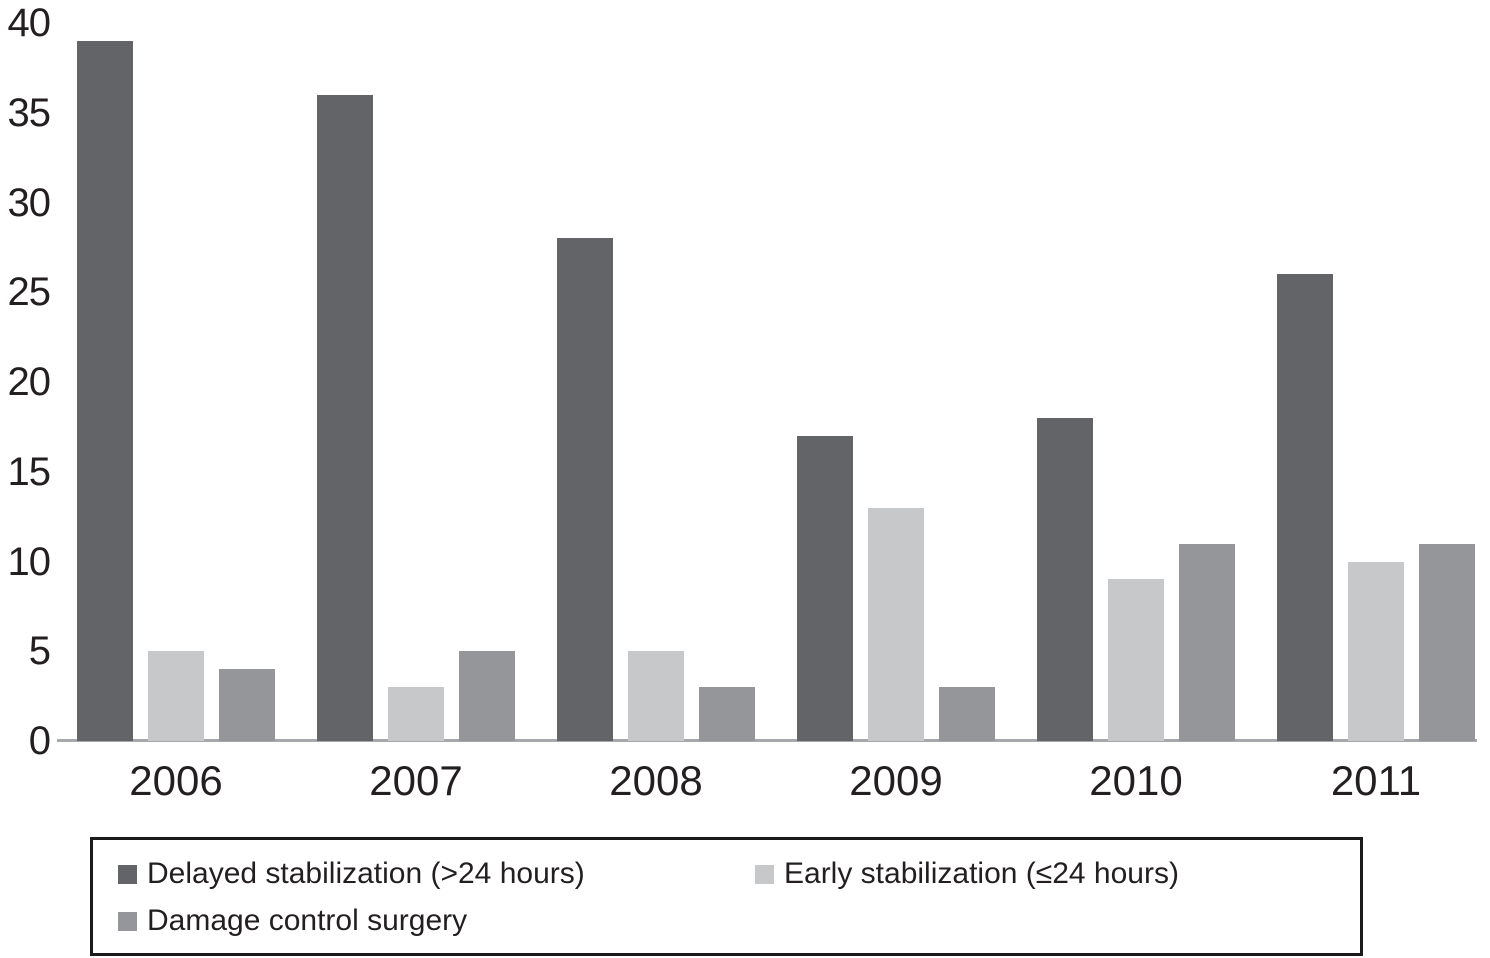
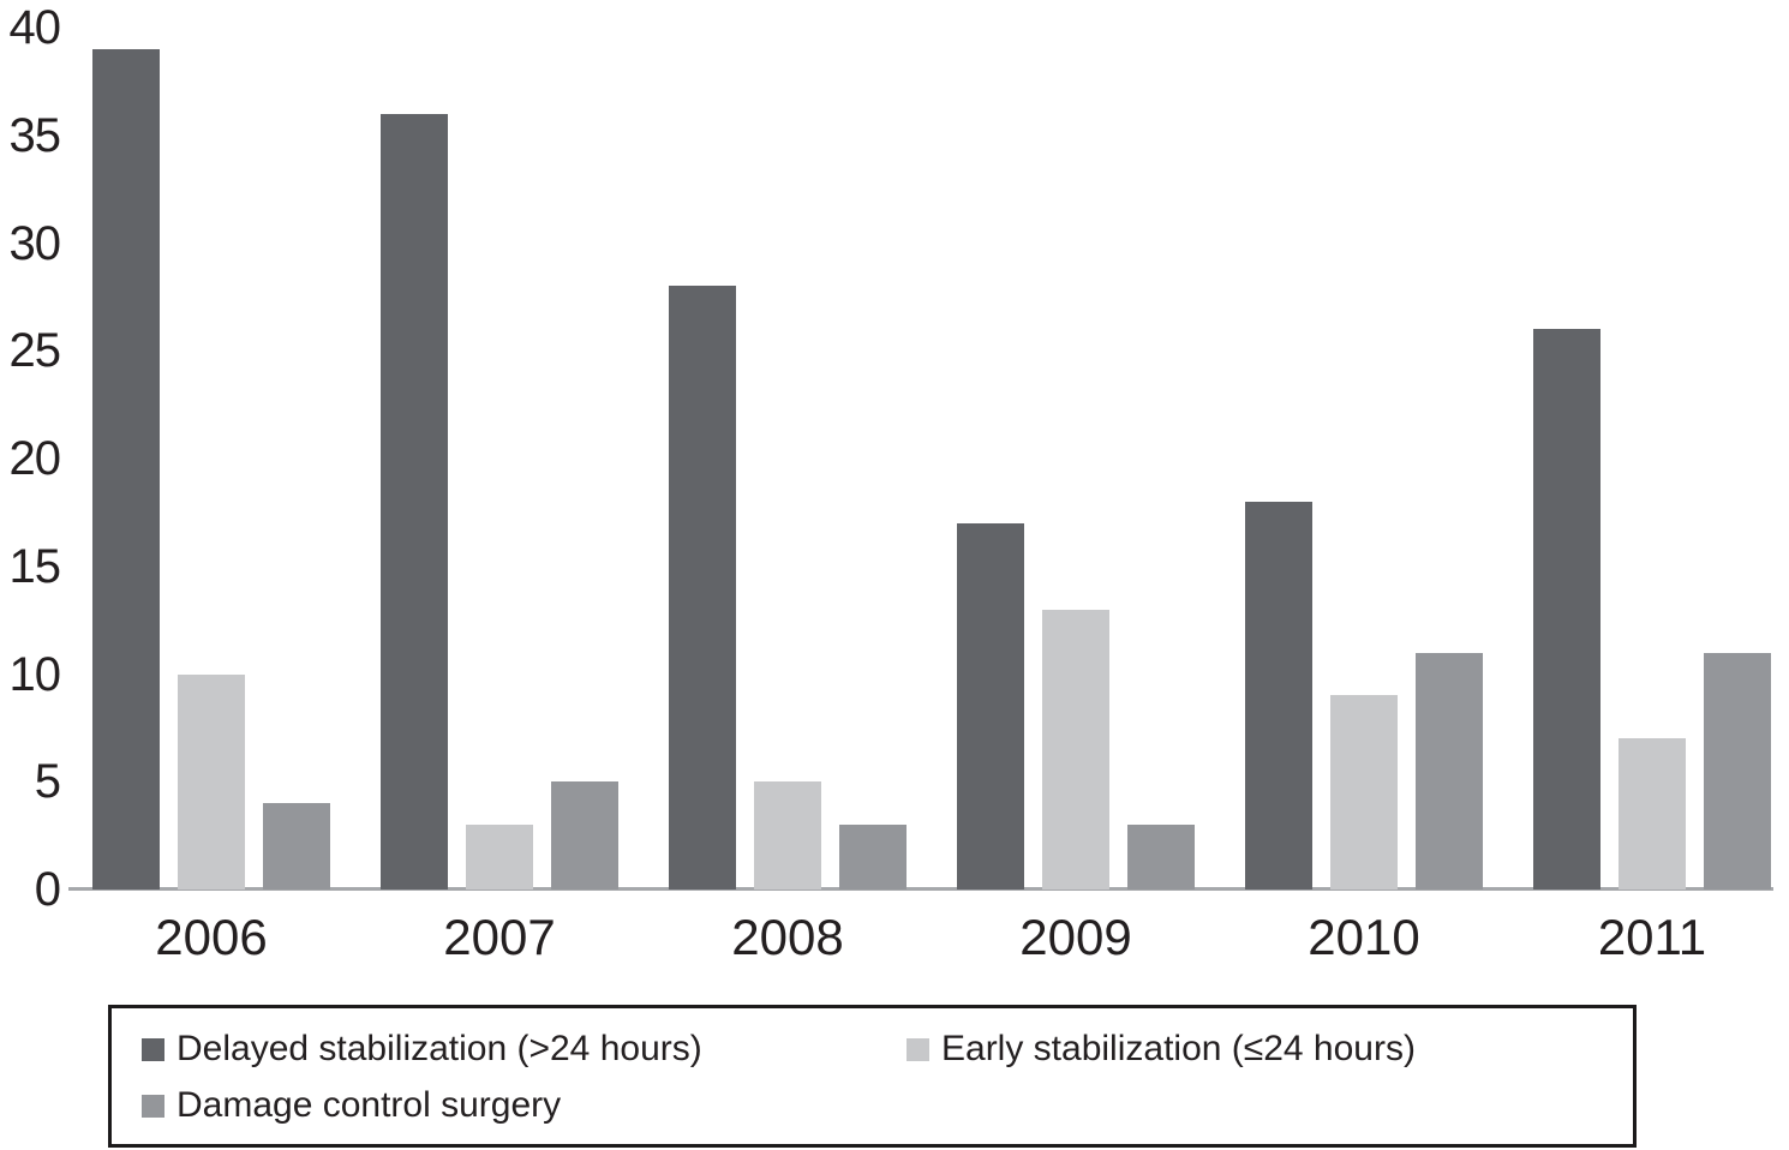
Early stabilization (≤24 hours)/2006: 5 -> 10
Early stabilization (≤24 hours)/2011: 10 -> 7
